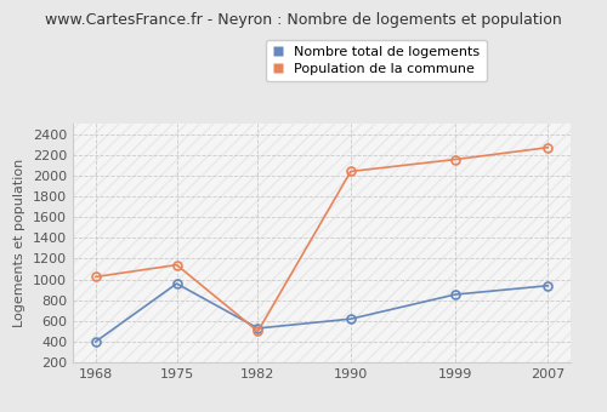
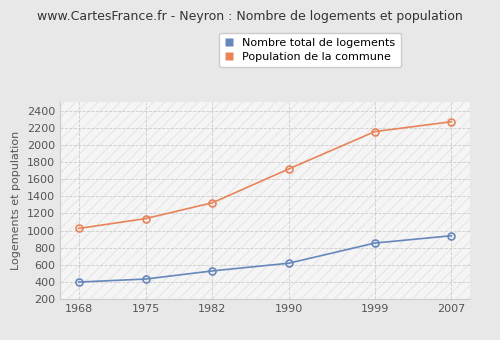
Nombre total de logements/1975: 960 -> 440
Population de la commune/1982: 500 -> 1320
Population de la commune/1990: 2040 -> 1720
